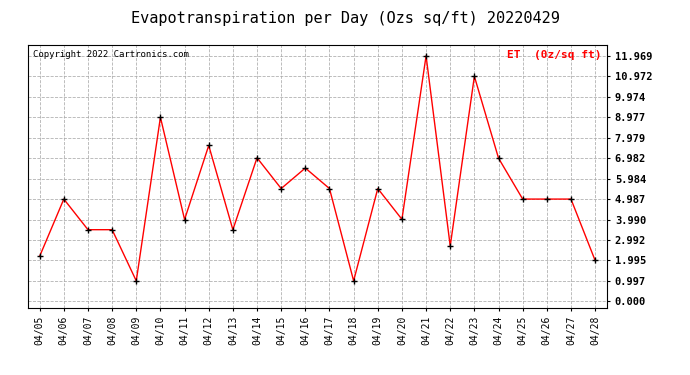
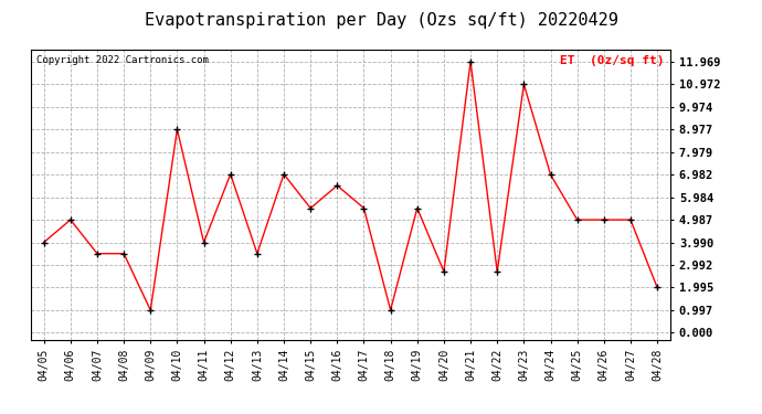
04/05: 2.20 -> 3.99
04/12: 7.60 -> 7.00
04/20: 4.00 -> 2.70
